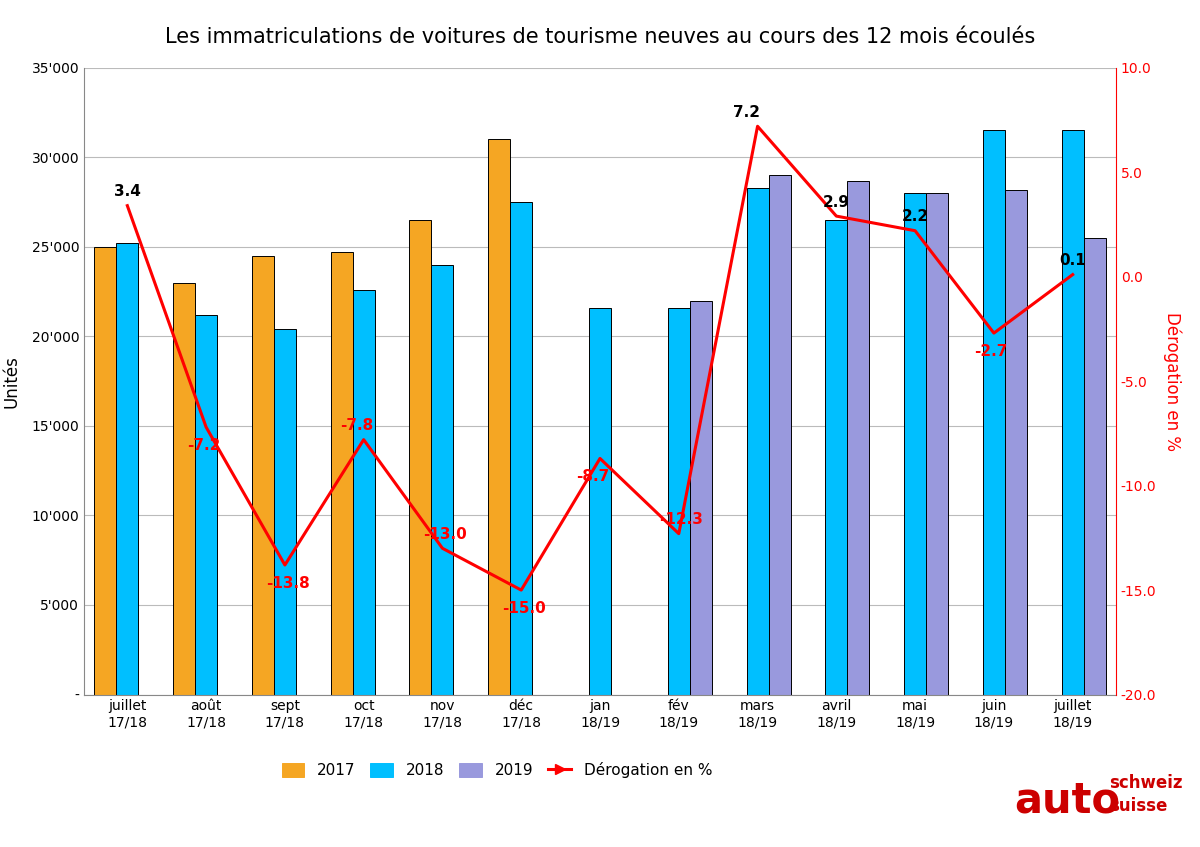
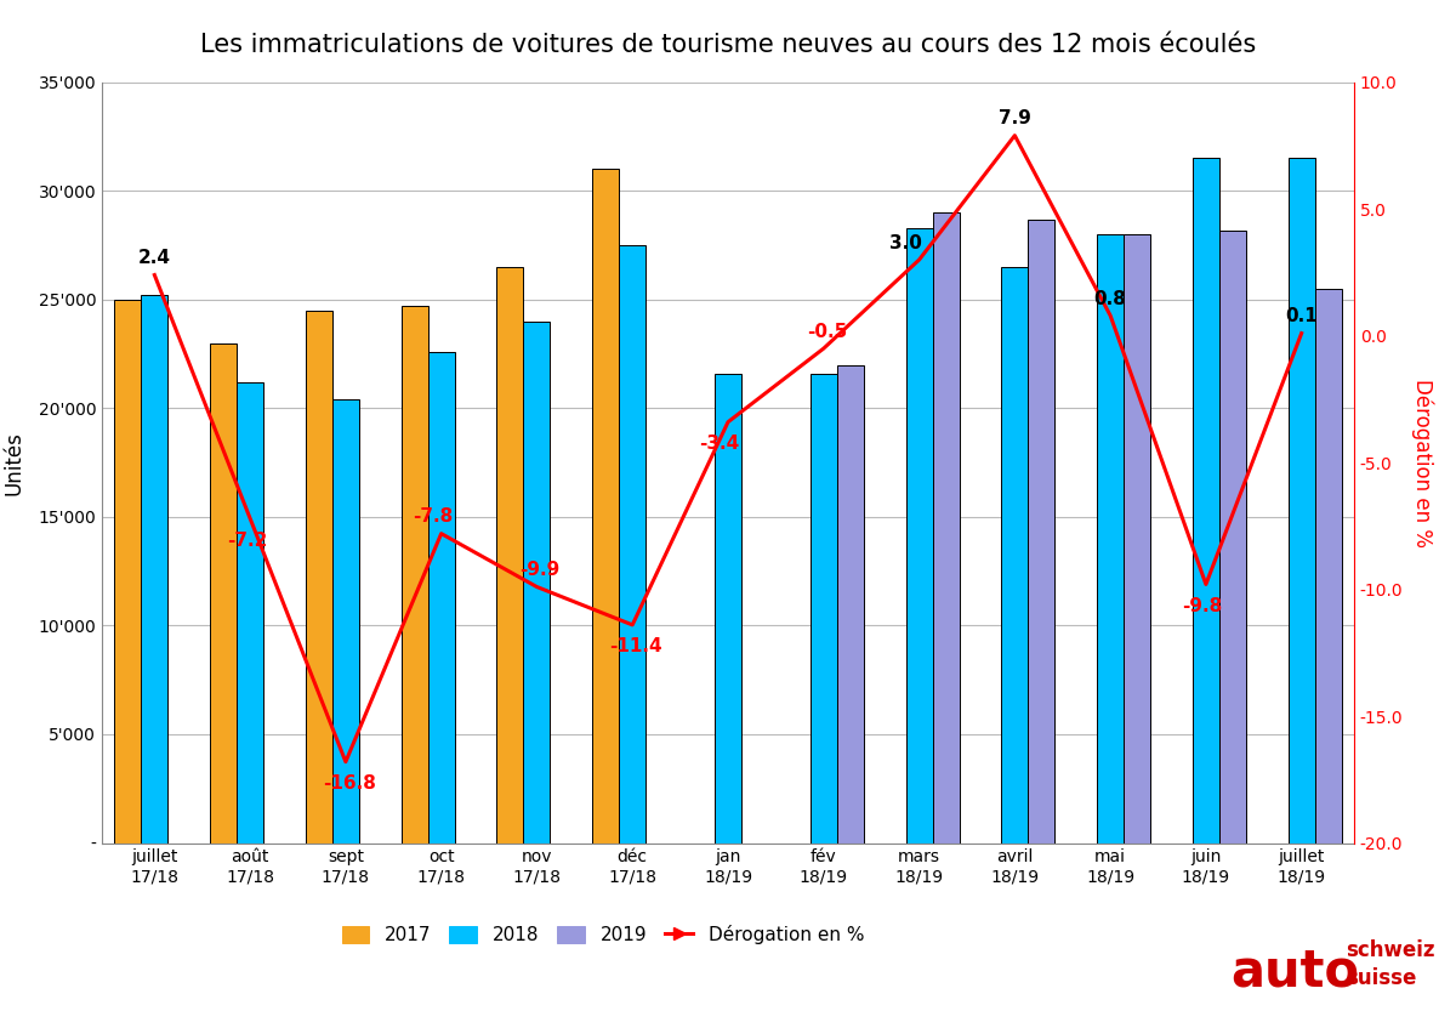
Dérogation en %/juillet 17/18: 3.4 -> 2.4
Dérogation en %/sept 17/18: -13.8 -> -16.8
Dérogation en %/nov 17/18: -13.0 -> -9.9
Dérogation en %/déc 17/18: -15.0 -> -11.4
Dérogation en %/jan 18/19: -8.7 -> -3.4
Dérogation en %/fév 18/19: -12.3 -> -0.5
Dérogation en %/mars 18/19: 7.2 -> 3.0
Dérogation en %/avril 18/19: 2.9 -> 7.9
Dérogation en %/mai 18/19: 2.2 -> 0.8
Dérogation en %/juin 18/19: -2.7 -> -9.8
